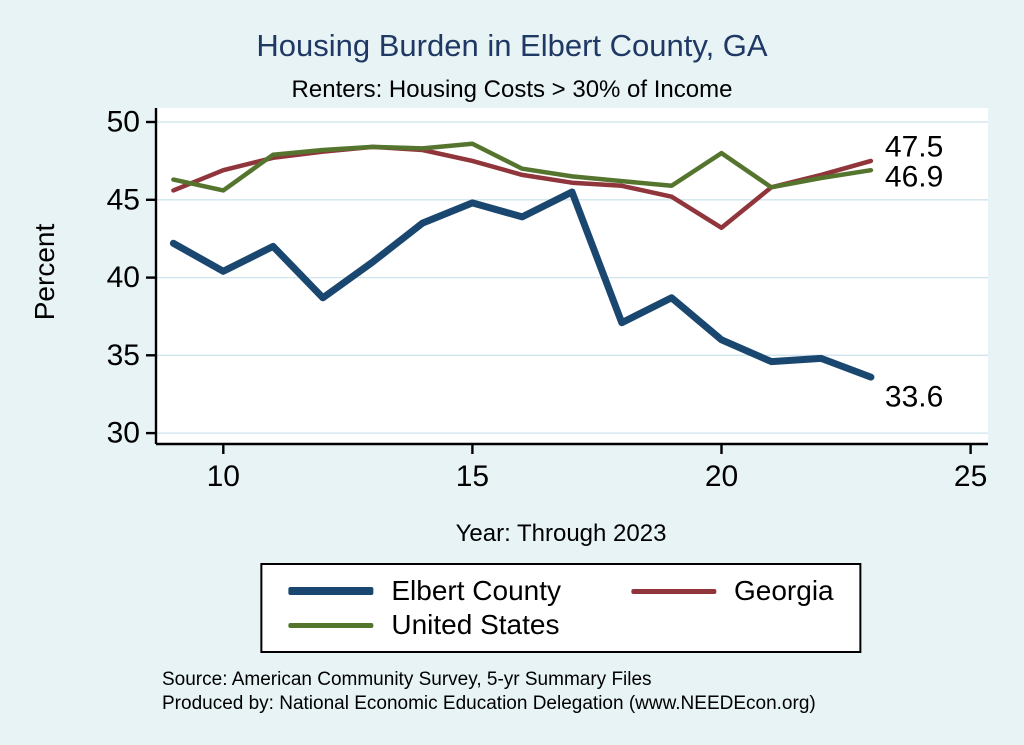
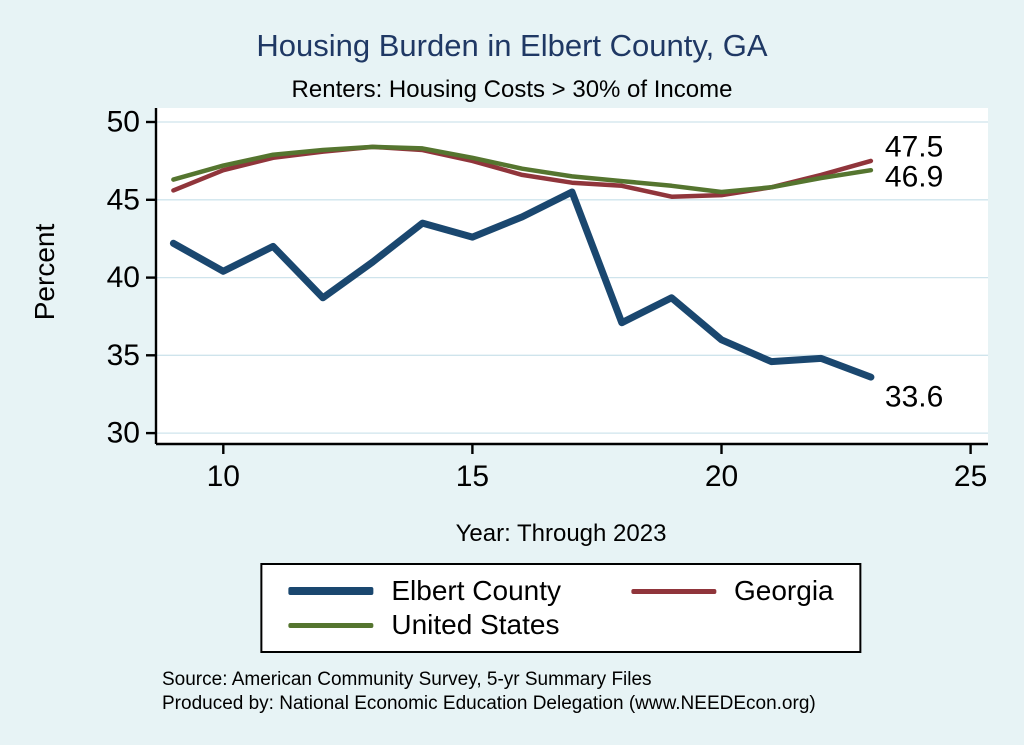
United States/10: 45.6 -> 47.2
Elbert County/15: 44.8 -> 42.6
United States/15: 48.6 -> 47.7
Georgia/20: 43.2 -> 45.3
United States/20: 48.0 -> 45.5
